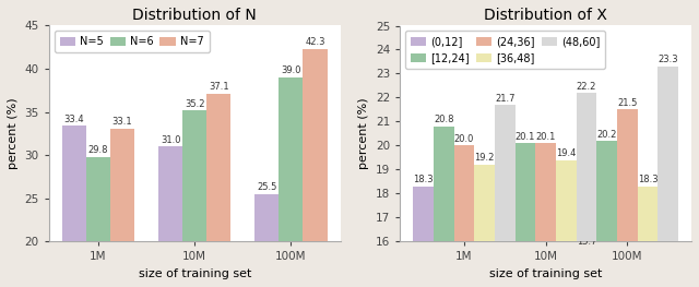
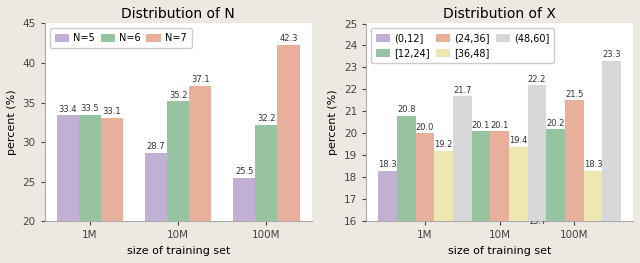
Distribution of N/N=6/1M: 29.8 -> 33.5
Distribution of N/N=5/10M: 31.0 -> 28.7
Distribution of N/N=6/100M: 39.0 -> 32.2
